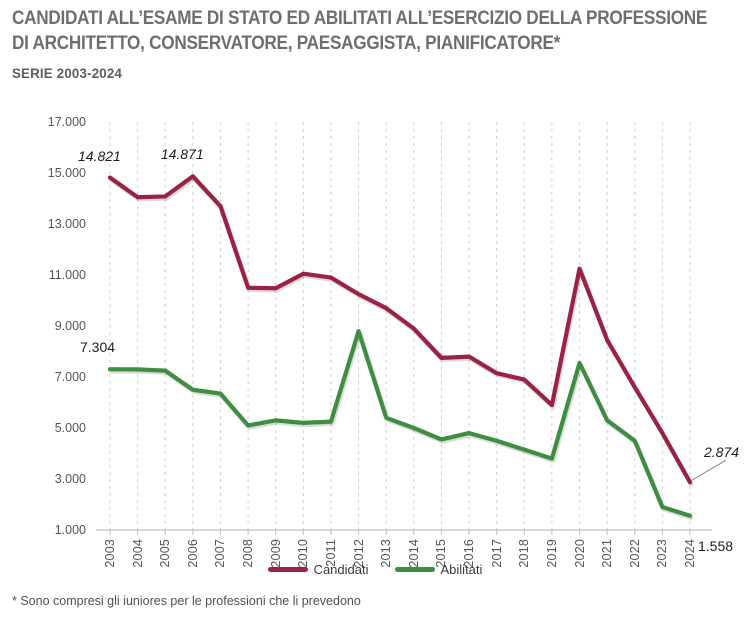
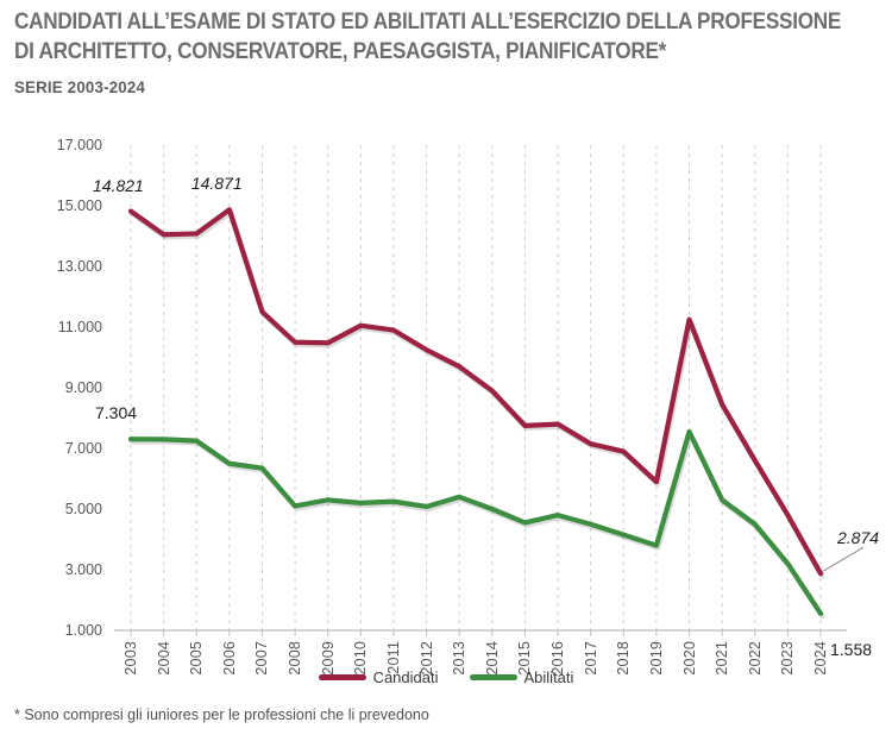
Candidati/2007: 13700 -> 11500
Abilitati/2012: 8800 -> 5100
Abilitati/2023: 1900 -> 3200
